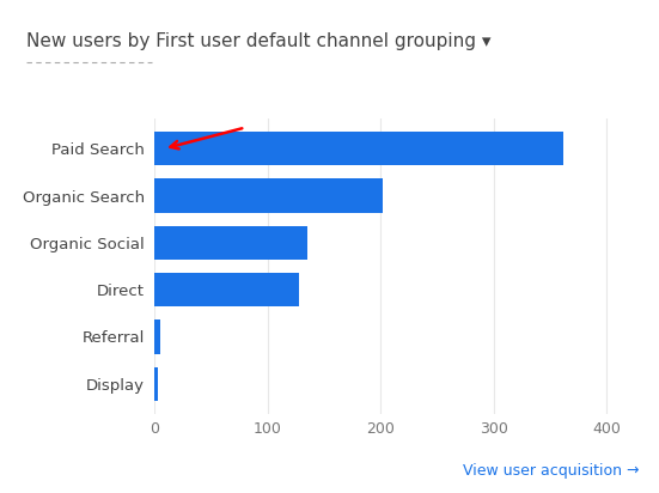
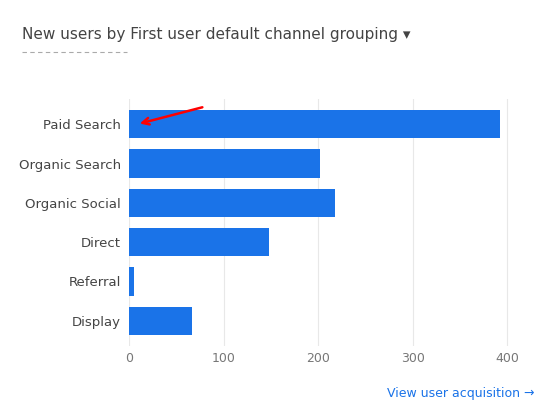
Paid Search: 362 -> 392
Organic Social: 135 -> 218
Direct: 128 -> 148
Display: 3 -> 66
